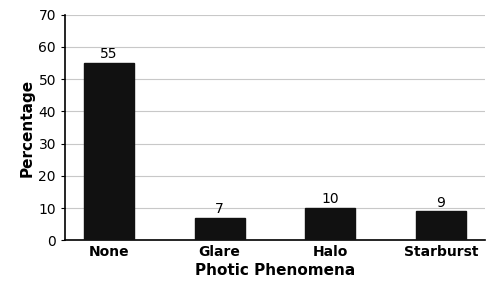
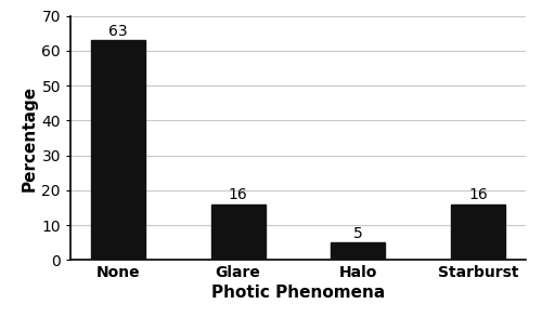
None: 55 -> 63
Glare: 7 -> 16
Halo: 10 -> 5
Starburst: 9 -> 16
